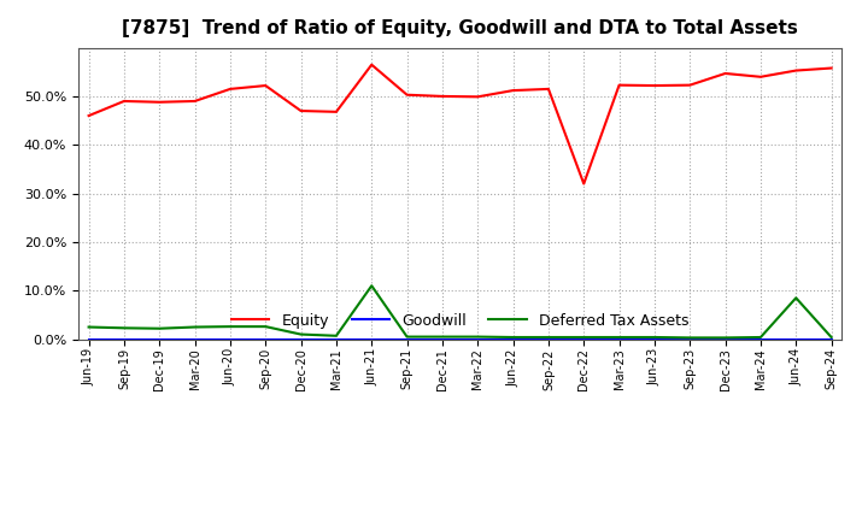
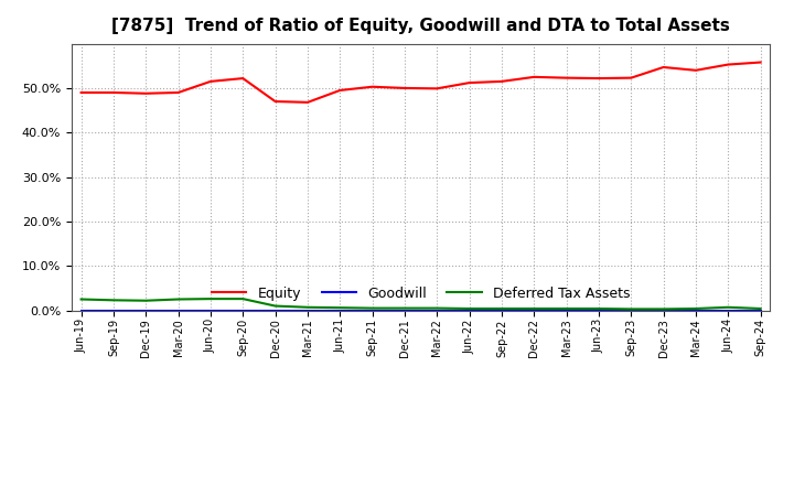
Equity/Jun-19: 46.0% -> 49.0%
Equity/Jun-21: 56.5% -> 49.5%
Deferred Tax Assets/Jun-21: 11.0% -> 0.6%
Equity/Dec-22: 32.0% -> 52.5%
Deferred Tax Assets/Jun-24: 8.5% -> 0.7%
